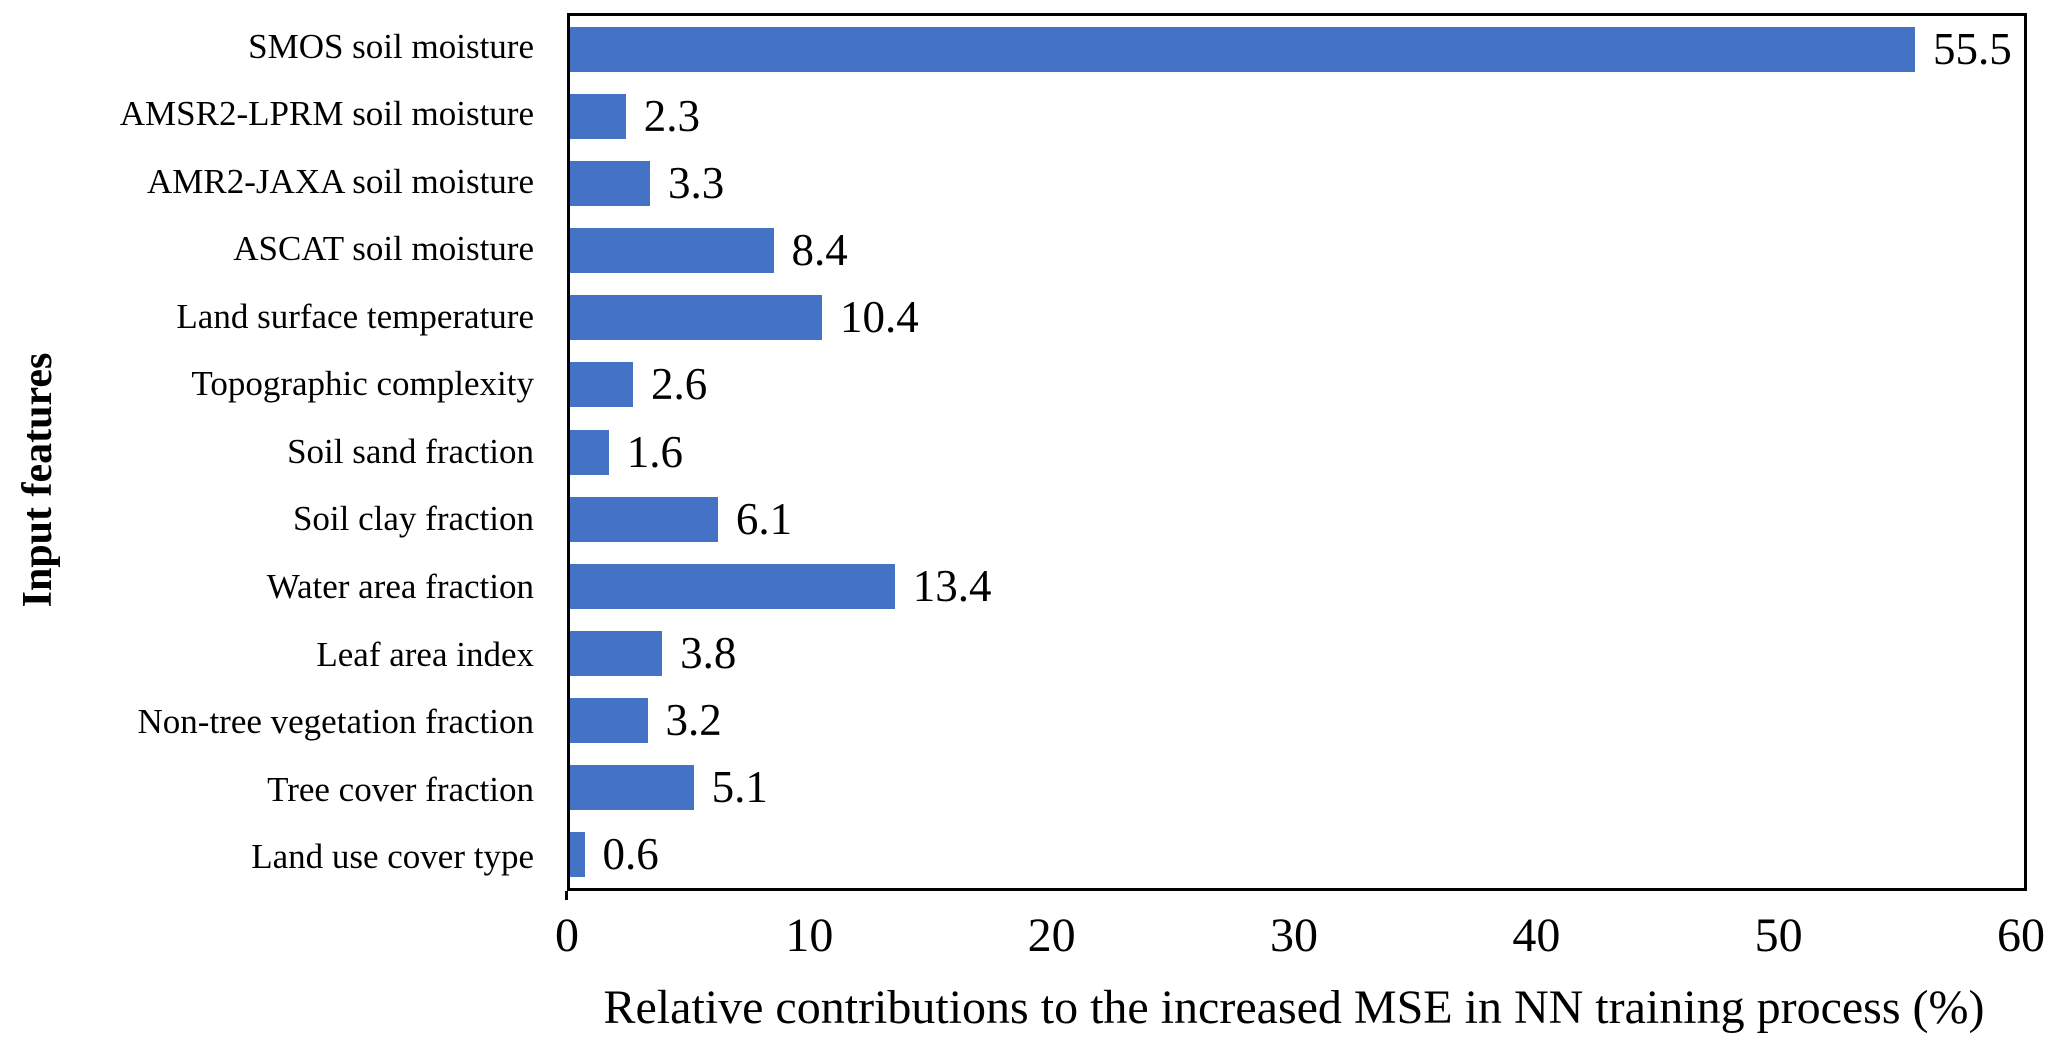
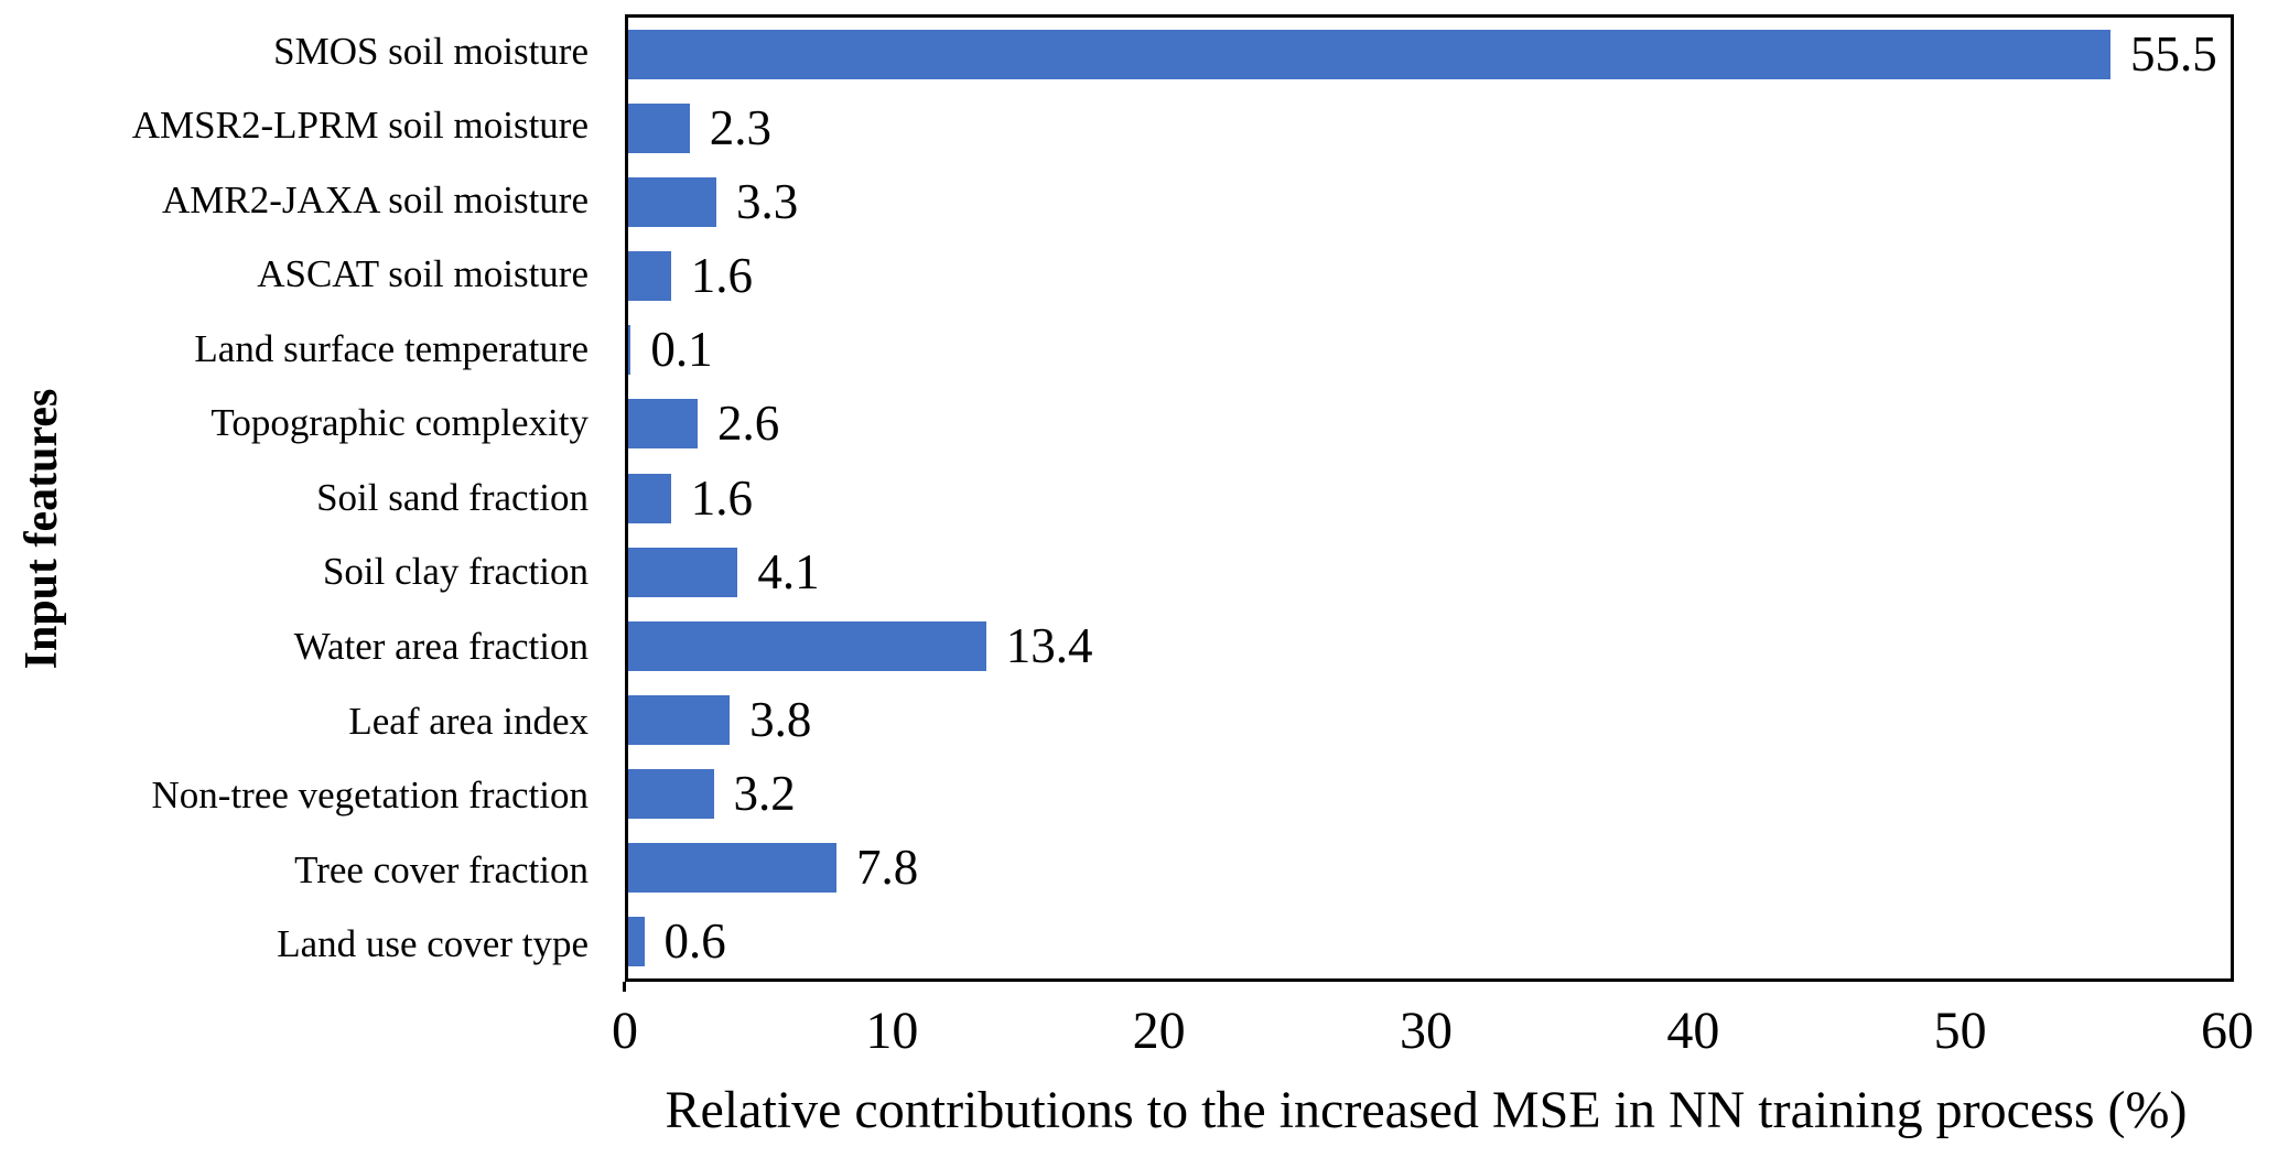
ASCAT soil moisture: 8.4 -> 1.6
Land surface temperature: 10.4 -> 0.1
Soil clay fraction: 6.1 -> 4.1
Tree cover fraction: 5.1 -> 7.8
